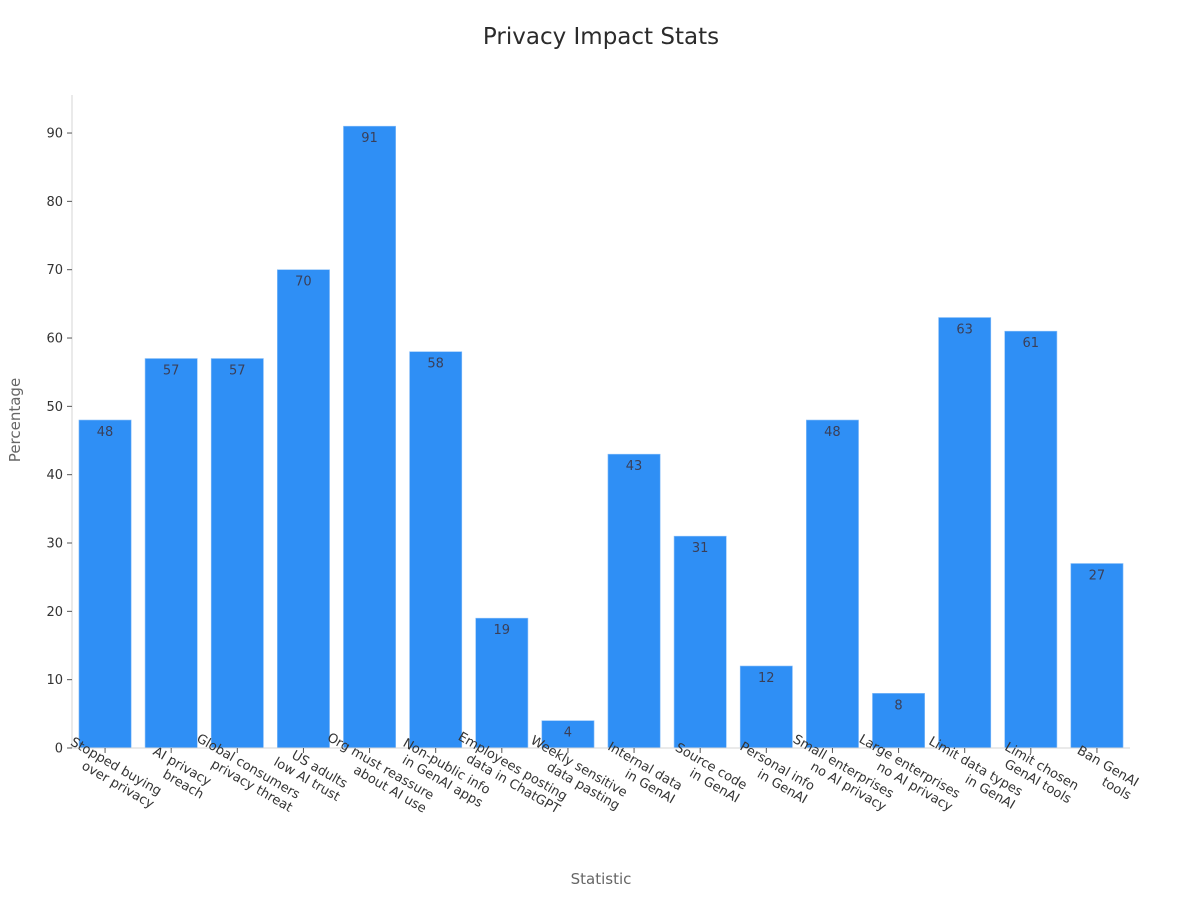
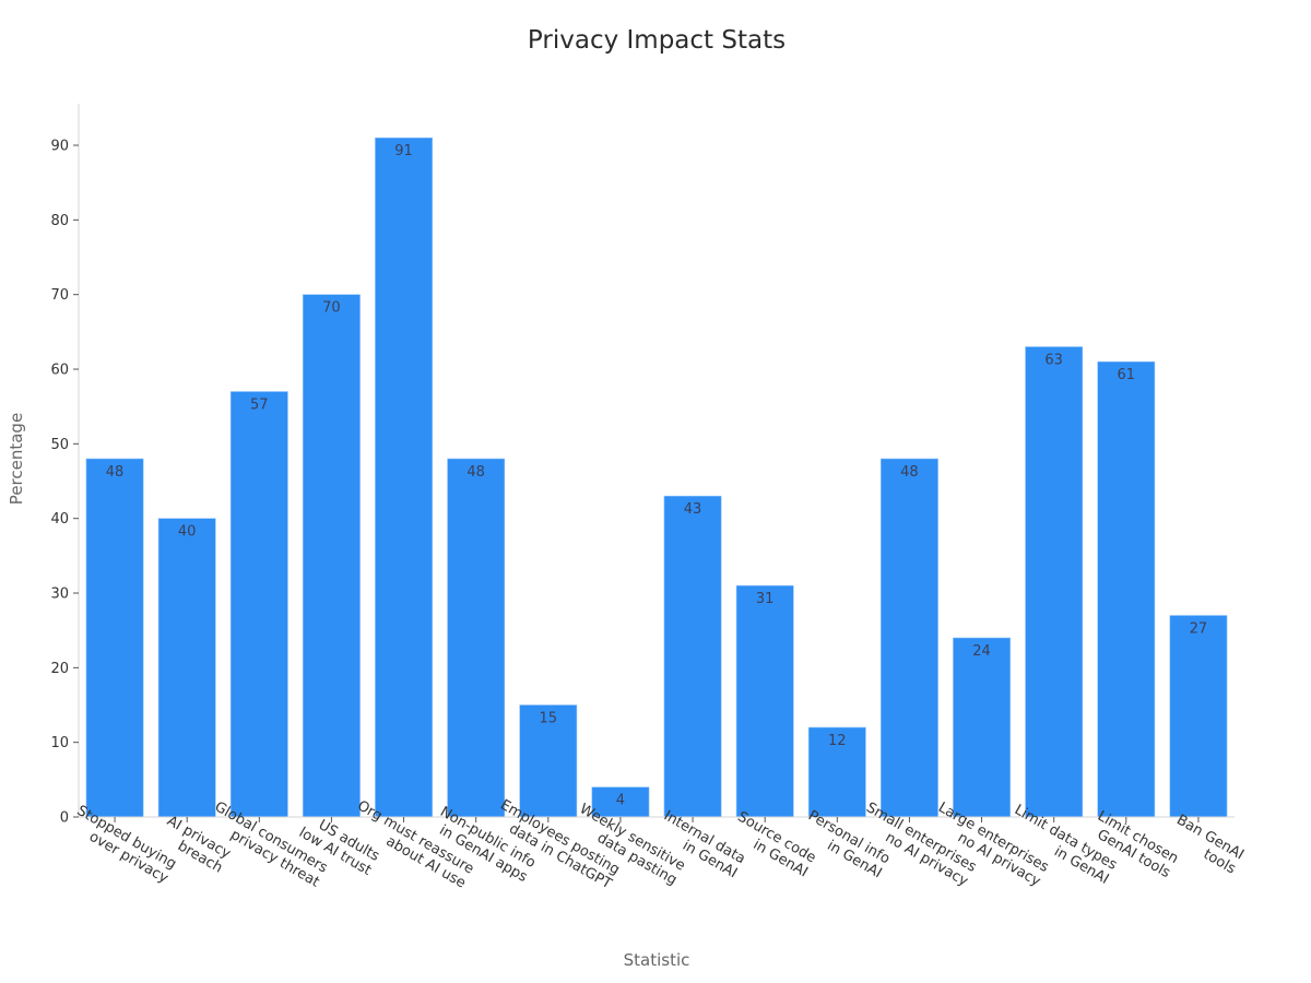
AI privacy breach: 57 -> 40
Non-public info in GenAI apps: 58 -> 48
Employees posting data in ChatGPT: 19 -> 15
Large enterprises no AI privacy: 8 -> 24
